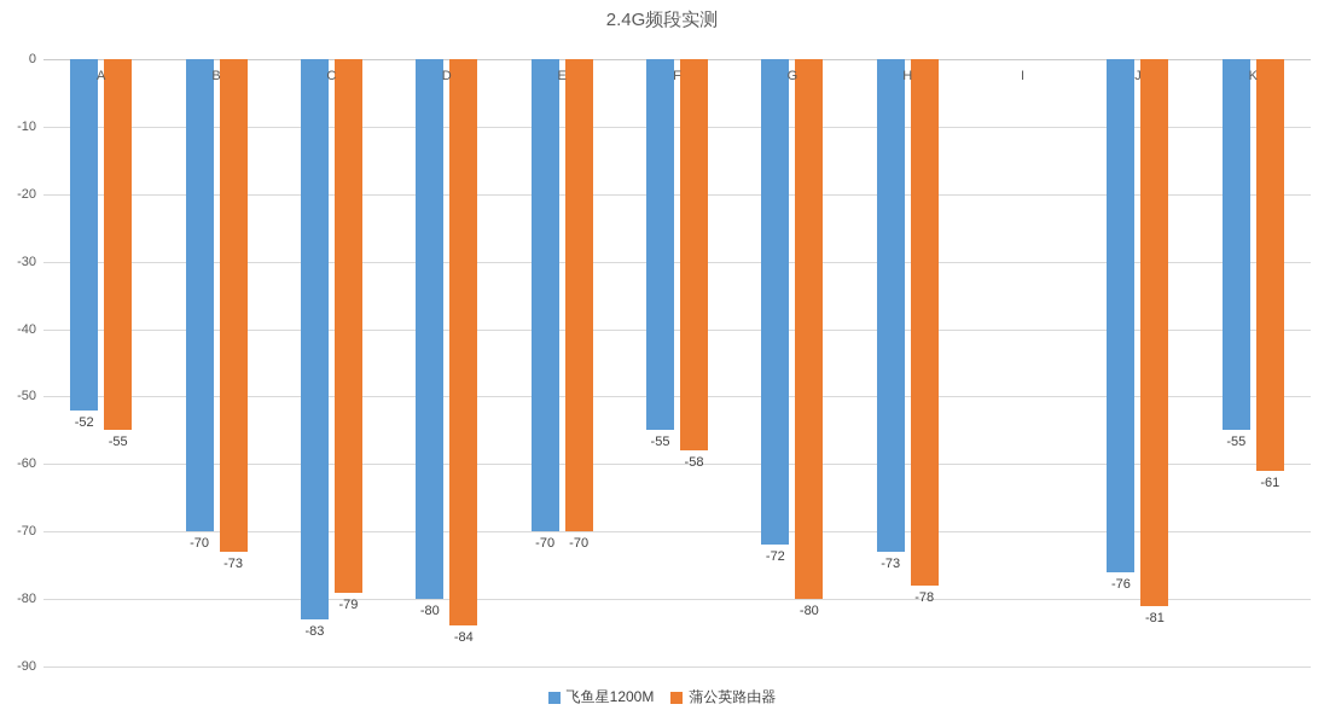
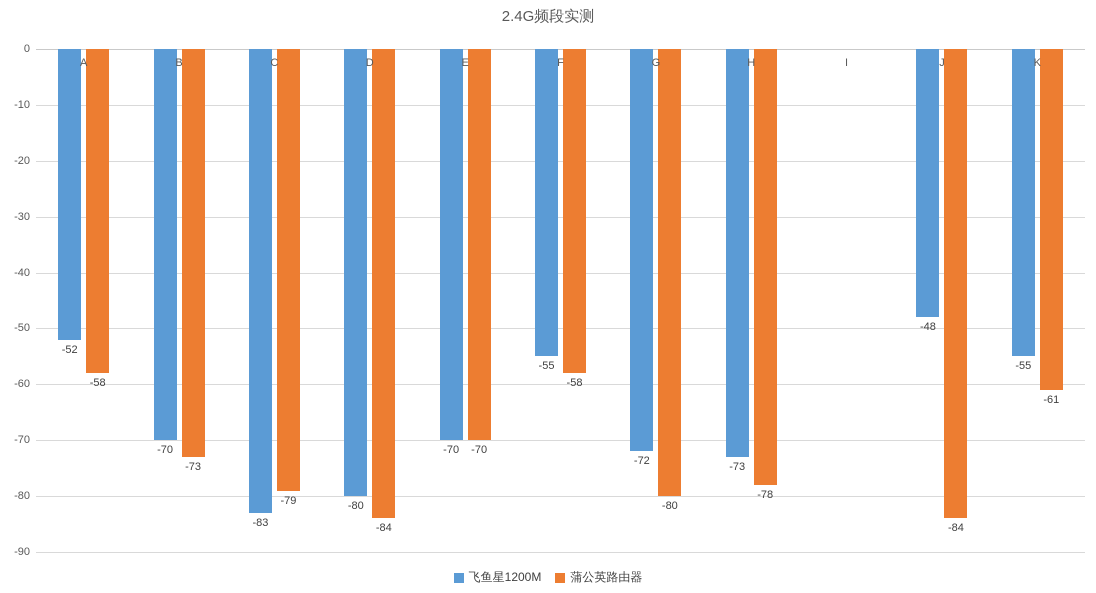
蒲公英路由器/A: -55 -> -58
飞鱼星1200M/J: -76 -> -48
蒲公英路由器/J: -81 -> -84
